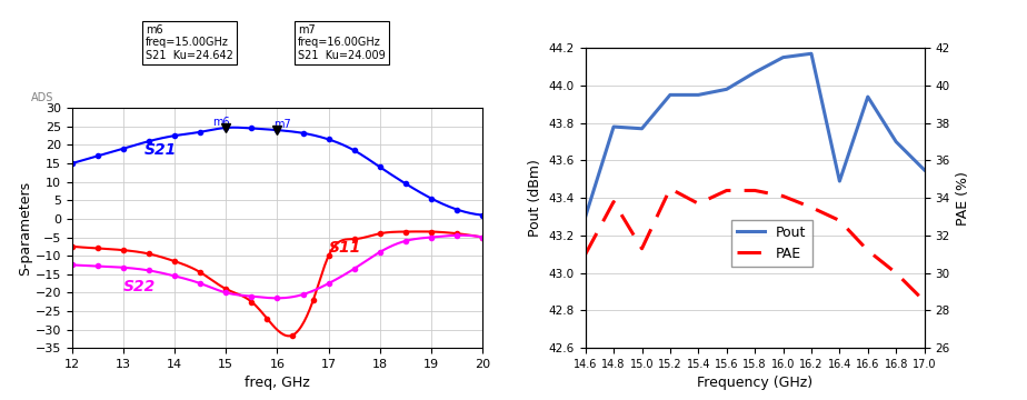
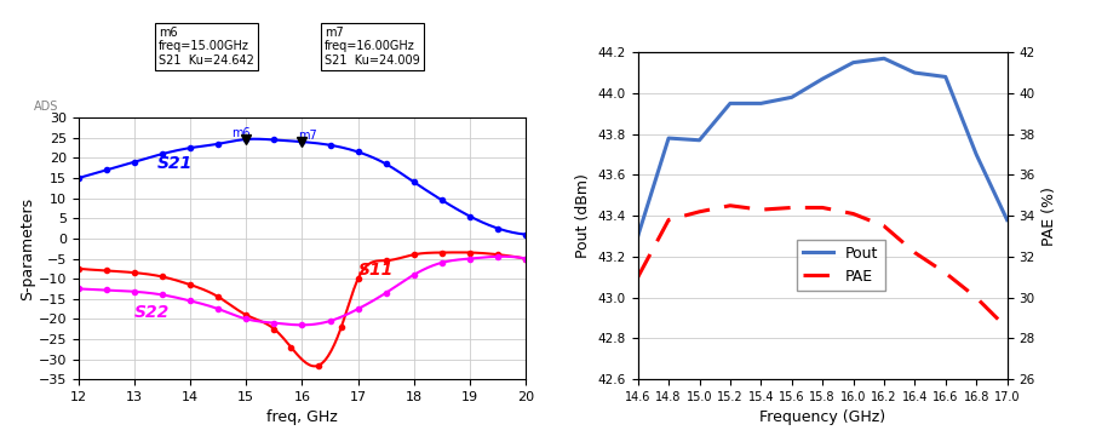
PAE/15.0: 31.3 -> 34.2
PAE/15.4: 33.7 -> 34.3
Pout/16.4: 43.49 -> 44.10
PAE/16.4: 32.8 -> 32.2
Pout/16.6: 43.94 -> 44.08
Pout/17.0: 43.55 -> 43.38
